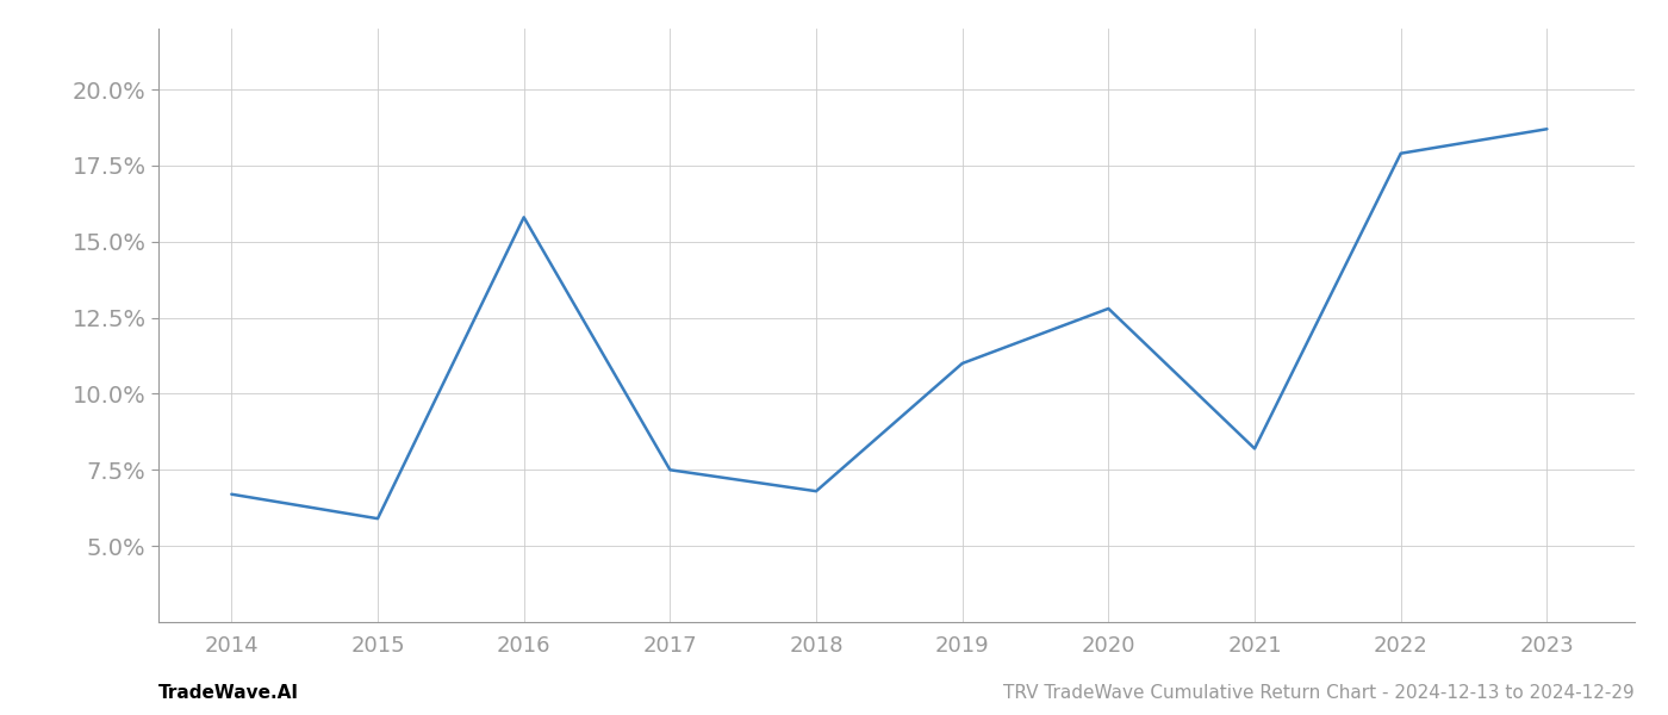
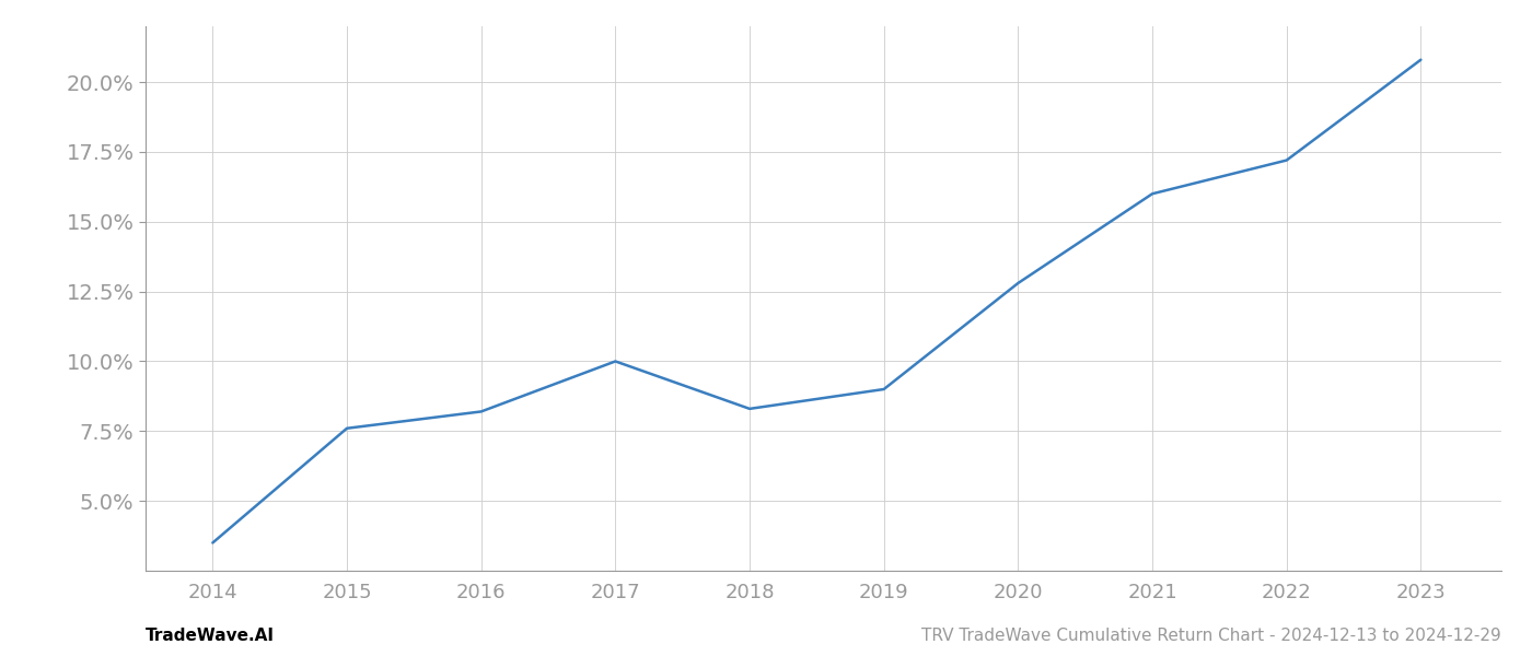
2014: 6.7% -> 3.5%
2015: 5.9% -> 7.6%
2016: 15.8% -> 8.2%
2017: 7.5% -> 10.0%
2018: 6.8% -> 8.3%
2019: 11.0% -> 9.0%
2021: 8.2% -> 16.0%
2022: 17.9% -> 17.2%
2023: 18.7% -> 20.8%
